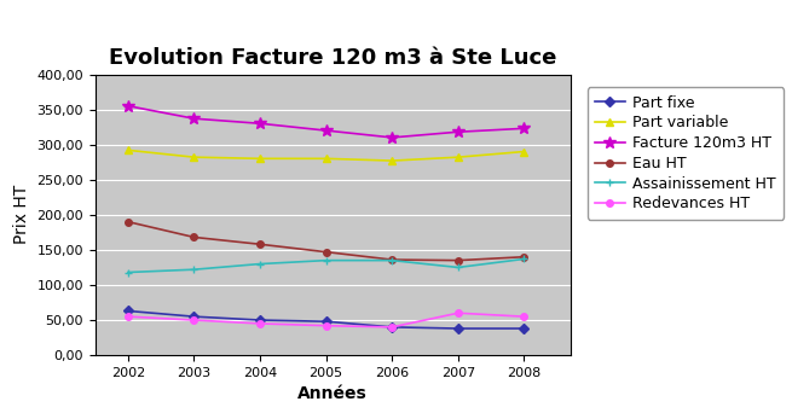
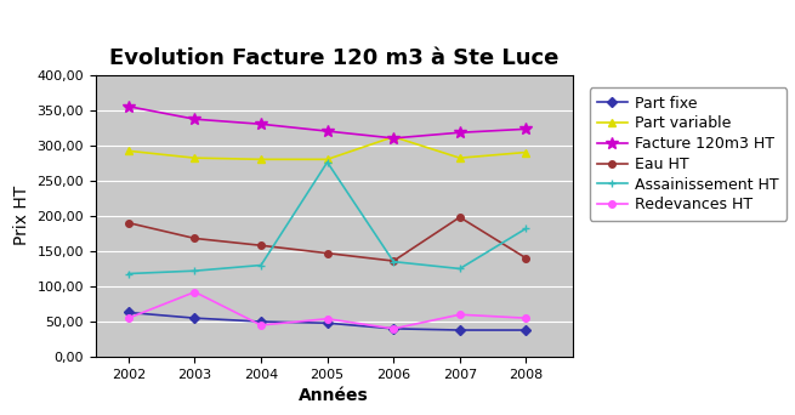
Redevances HT/2003: 50 -> 92
Assainissement HT/2005: 135 -> 276
Redevances HT/2005: 42 -> 54
Part variable/2006: 277 -> 312
Eau HT/2007: 135 -> 198
Assainissement HT/2008: 137 -> 182
